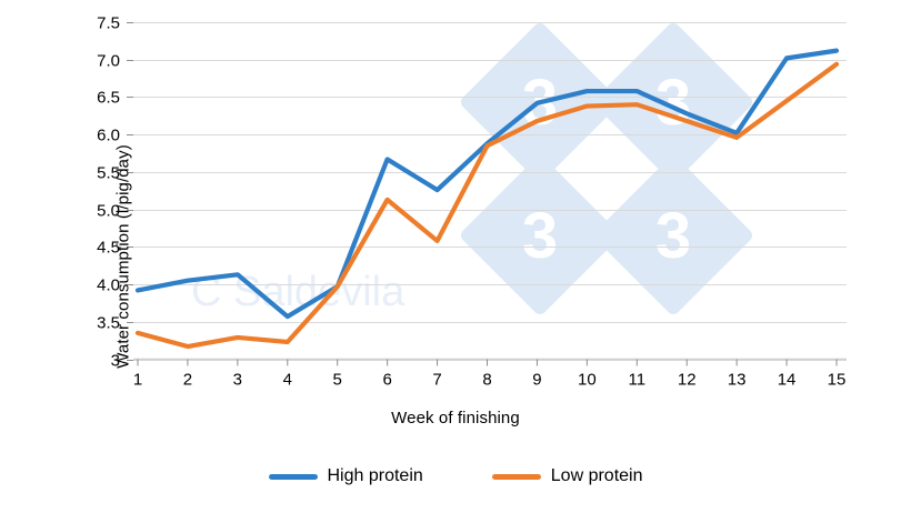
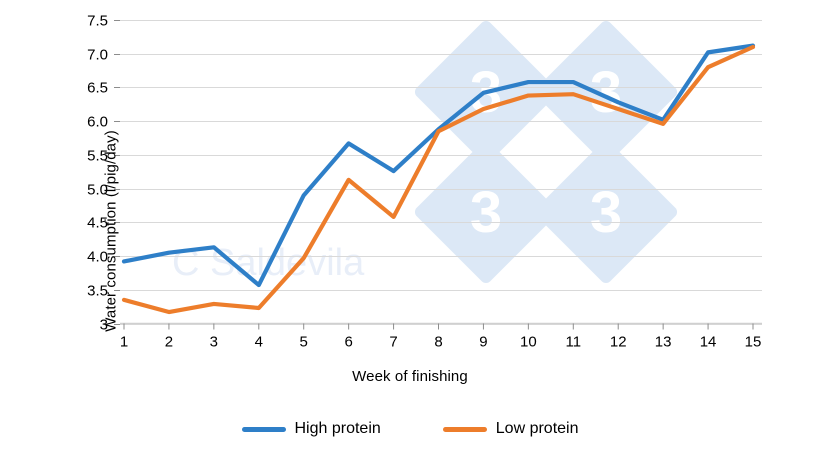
High protein/5: 4.0 -> 4.9
Low protein/14: 6.5 -> 6.8
Low protein/15: 6.9 -> 7.1
